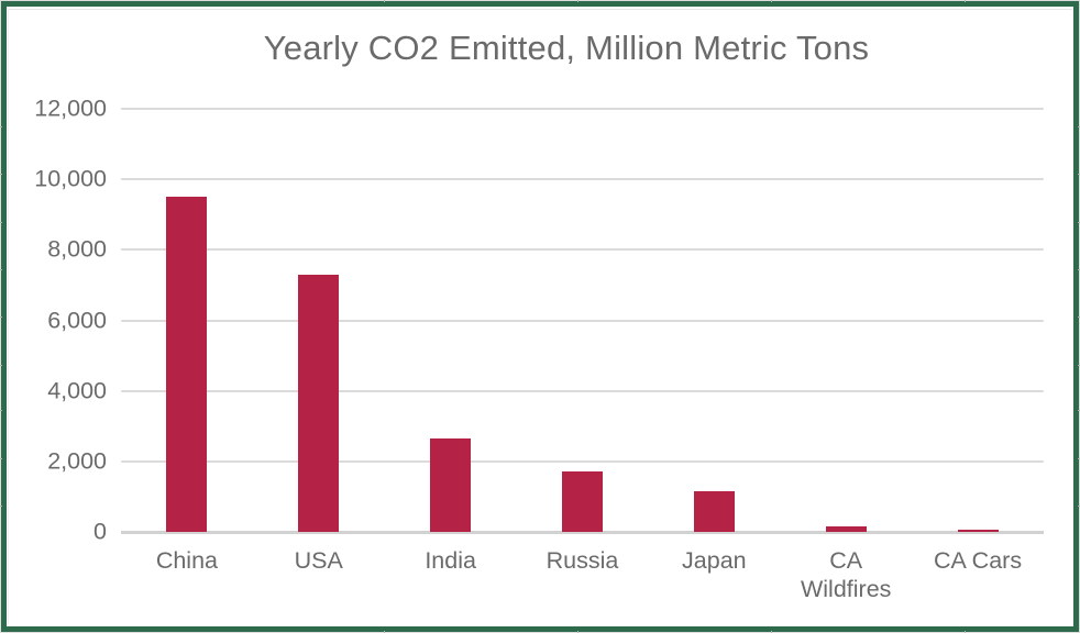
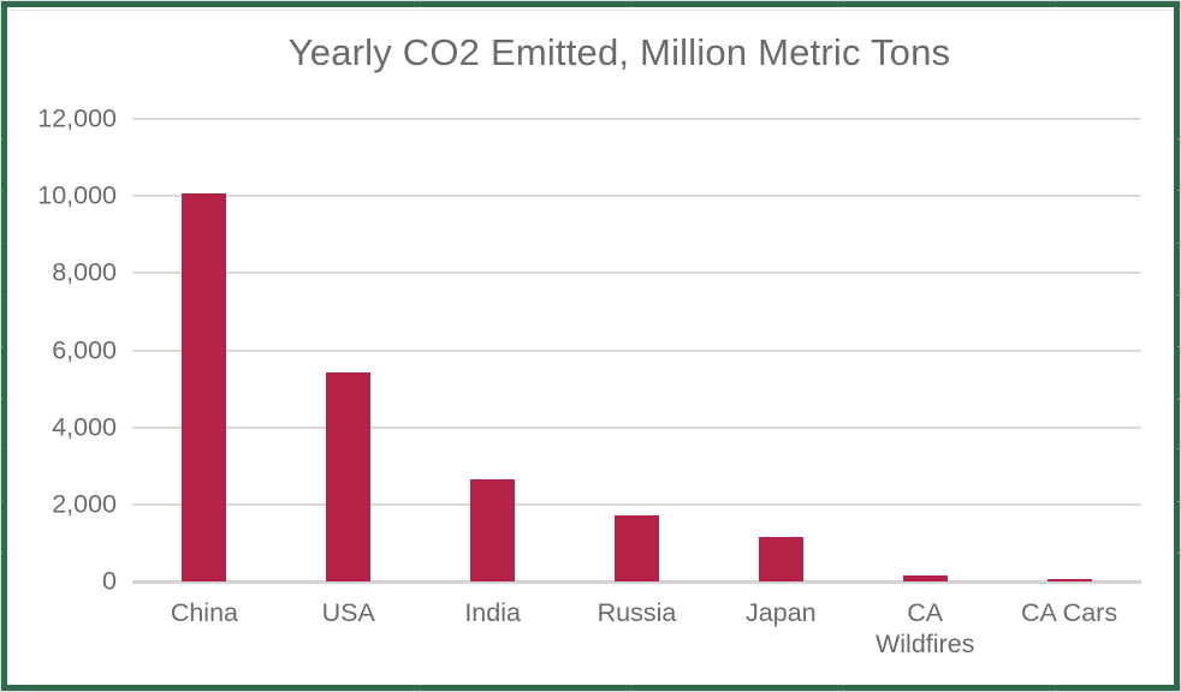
China: 9500 -> 10100
USA: 7300 -> 5400
